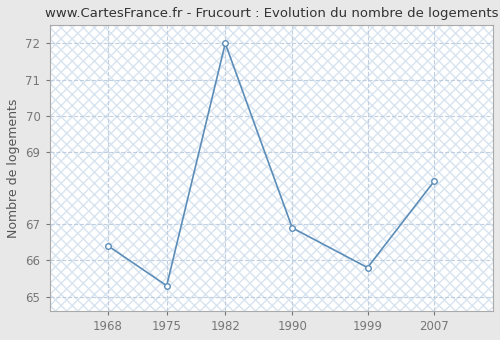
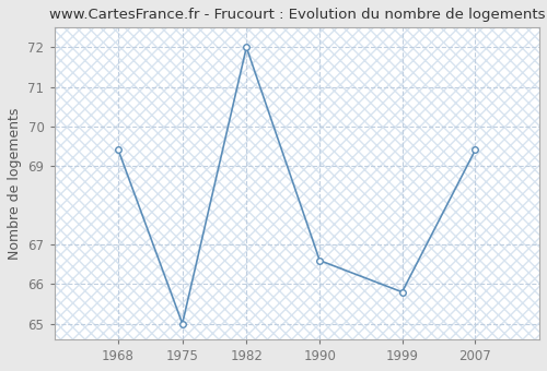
1968: 66.4 -> 69.4
1975: 65.3 -> 65.0
1990: 66.9 -> 66.6
2007: 68.2 -> 69.4
